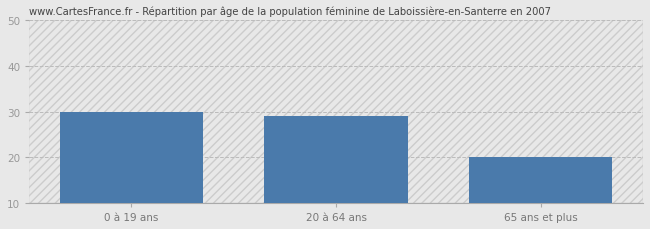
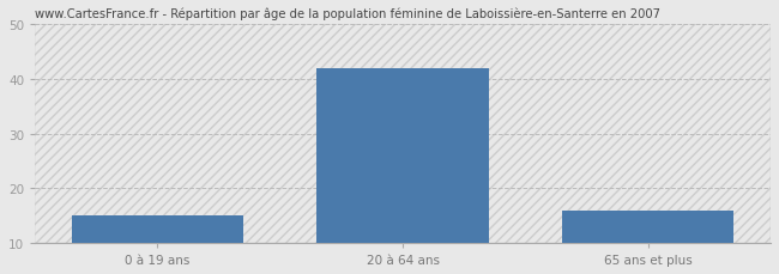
0 à 19 ans: 30 -> 15
20 à 64 ans: 29 -> 42
65 ans et plus: 20 -> 16
